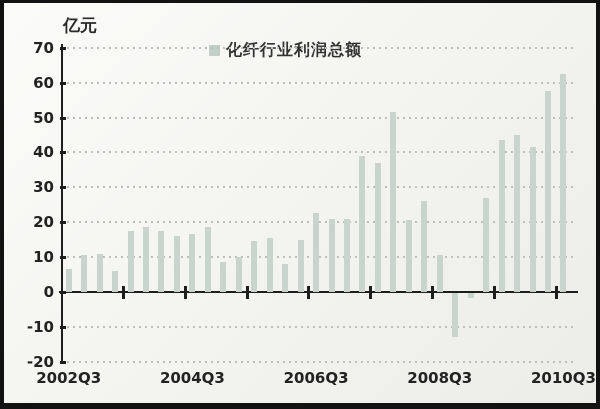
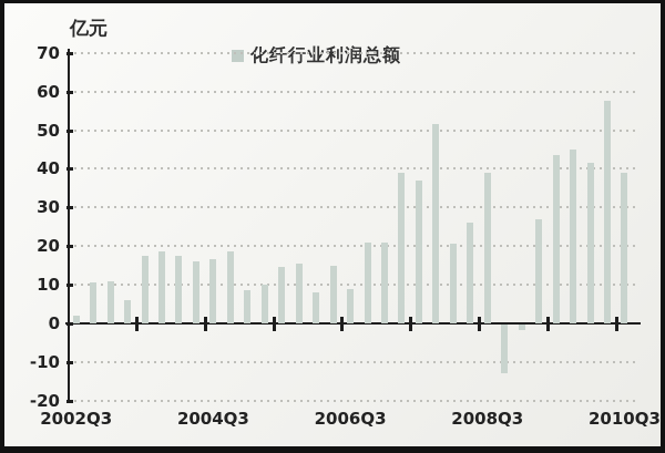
2002Q3: 6 -> 2
2006Q3: 22 -> 9
2008Q3: 10 -> 39
2010Q3: 62 -> 39
